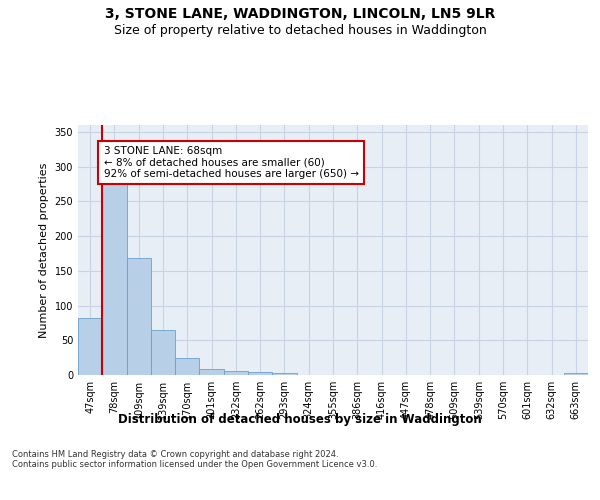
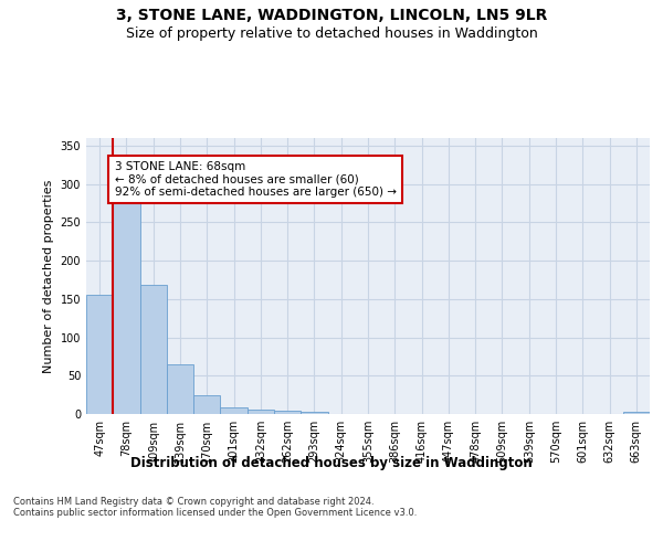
47sqm: 82 -> 155
